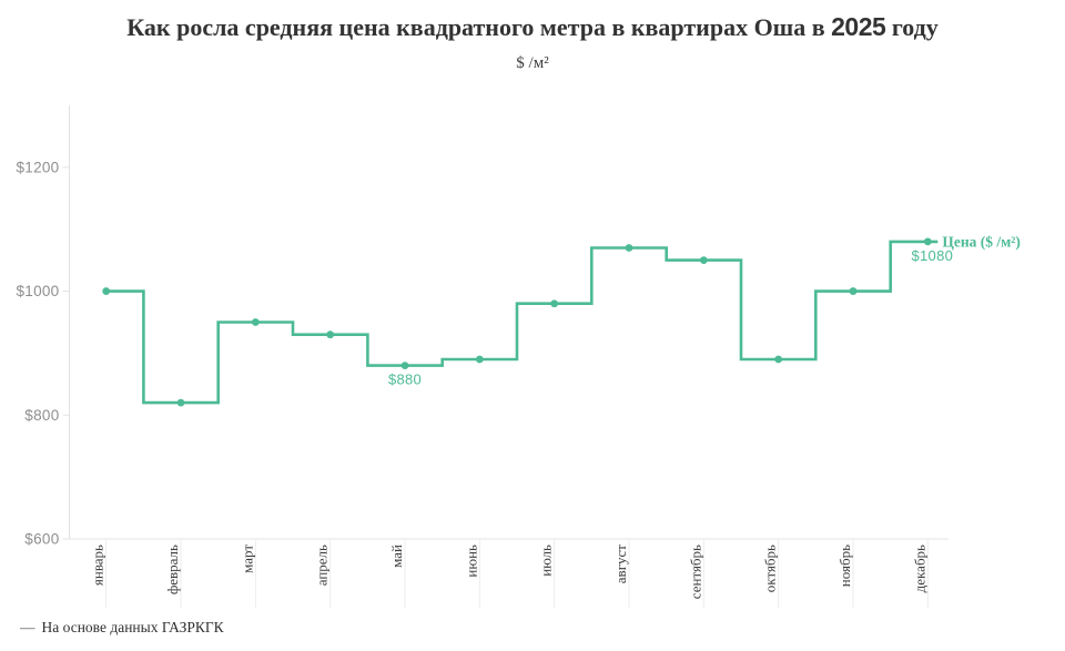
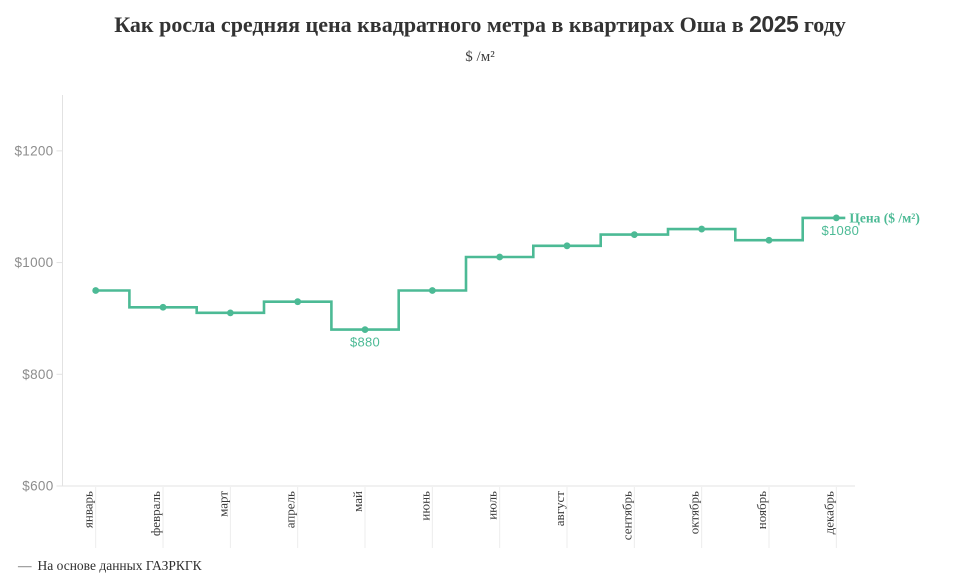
январь: $1000 -> $950
февраль: $820 -> $920
март: $950 -> $910
июнь: $890 -> $950
июль: $980 -> $1010
август: $1070 -> $1030
октябрь: $890 -> $1060
ноябрь: $1000 -> $1040
